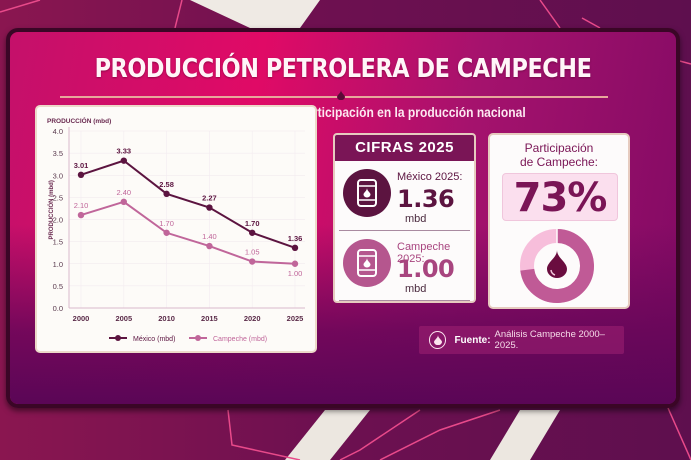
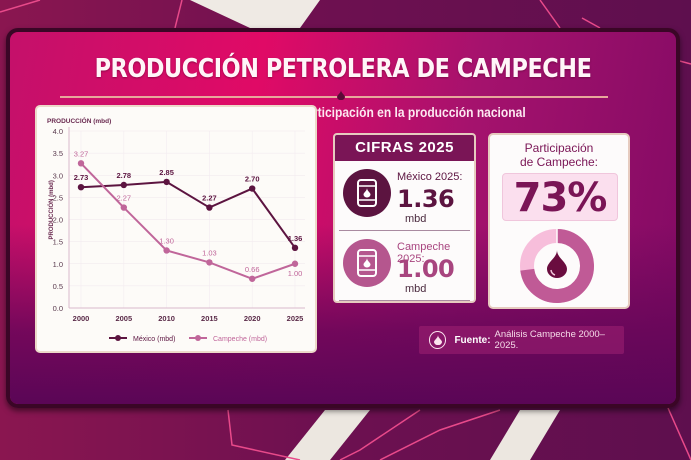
México (mbd)/2000: 3.01 -> 2.73
Campeche (mbd)/2000: 2.10 -> 3.27
México (mbd)/2005: 3.33 -> 2.78
Campeche (mbd)/2005: 2.40 -> 2.27
México (mbd)/2010: 2.58 -> 2.85
Campeche (mbd)/2010: 1.70 -> 1.30
Campeche (mbd)/2015: 1.40 -> 1.03
México (mbd)/2020: 1.70 -> 2.70
Campeche (mbd)/2020: 1.05 -> 0.66
